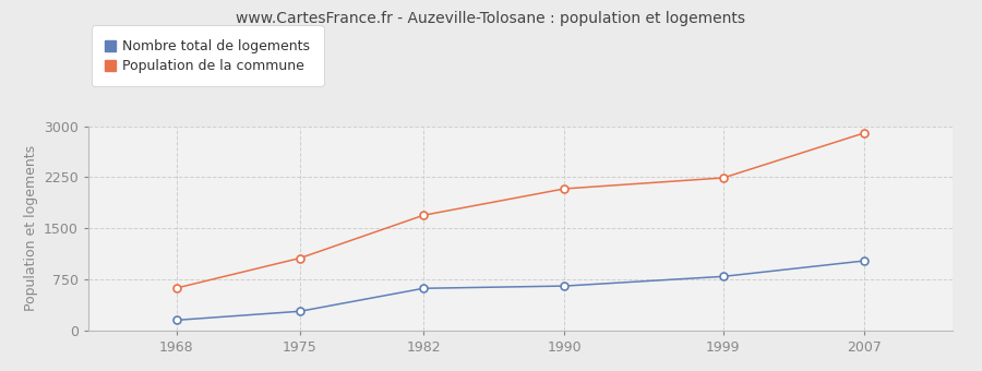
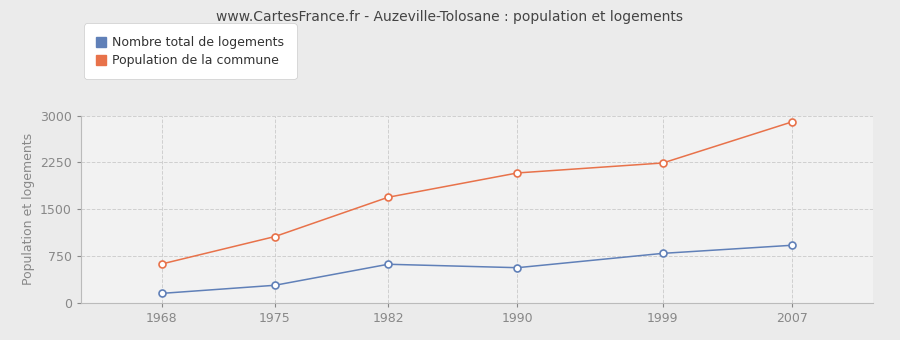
Nombre total de logements/1990: 650 -> 560
Nombre total de logements/2007: 1020 -> 920
